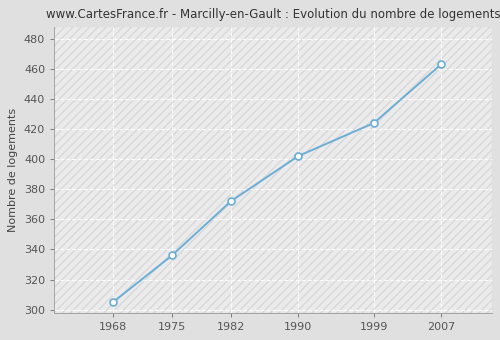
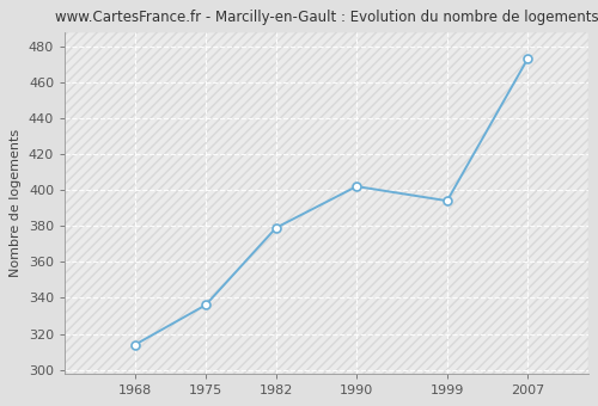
1968: 305 -> 314
1982: 372 -> 379
1999: 424 -> 394
2007: 463 -> 473
